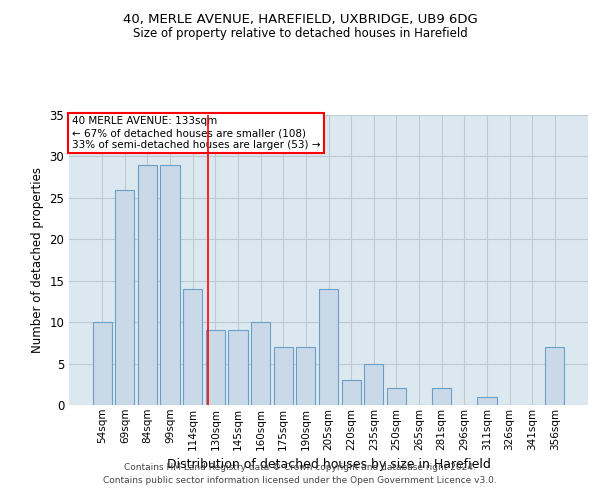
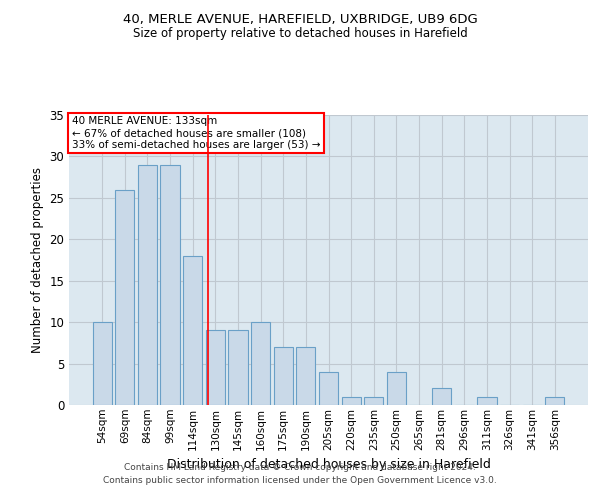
114sqm: 14 -> 18
205sqm: 14 -> 4
220sqm: 3 -> 1
235sqm: 5 -> 1
250sqm: 2 -> 4
356sqm: 7 -> 1
